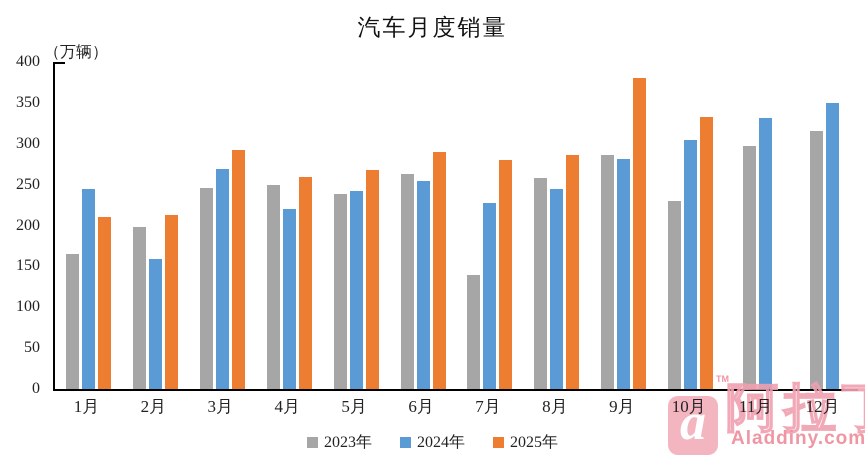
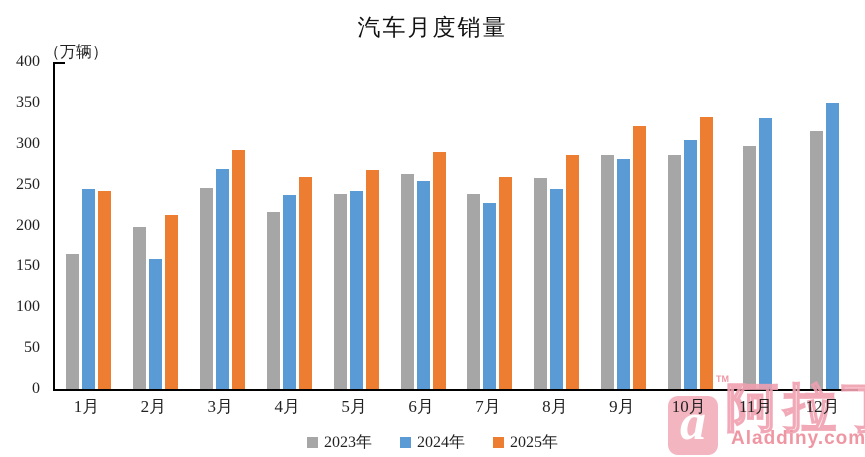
2025年/1月: 210 -> 240
2023年/4月: 250 -> 220
2024年/4月: 220 -> 240
2023年/7月: 140 -> 240
2025年/7月: 280 -> 260
2025年/9月: 380 -> 320
2023年/10月: 230 -> 290
